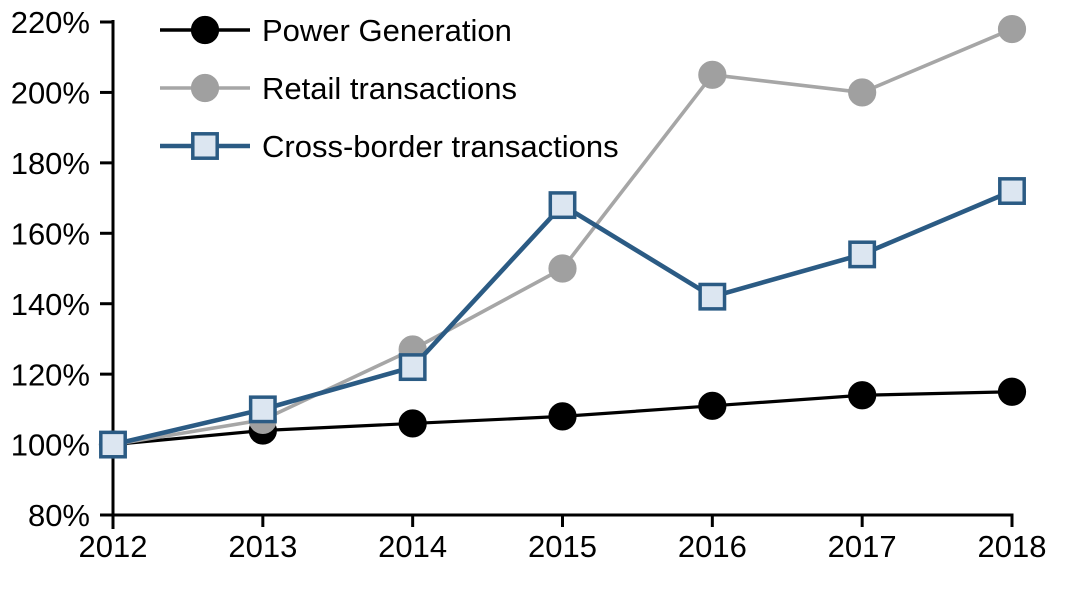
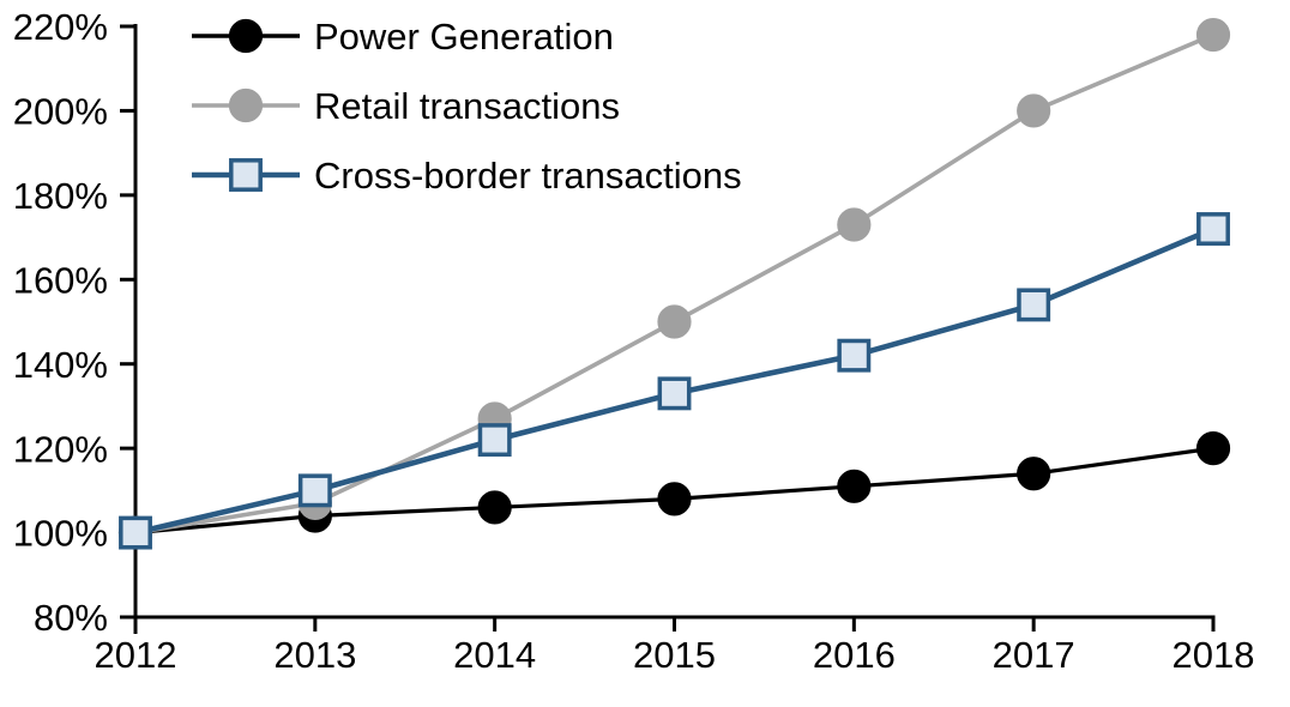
Cross-border transactions/2015: 168% -> 133%
Retail transactions/2016: 205% -> 173%
Power Generation/2018: 115% -> 120%
